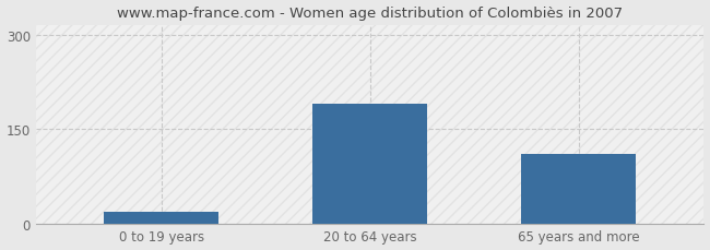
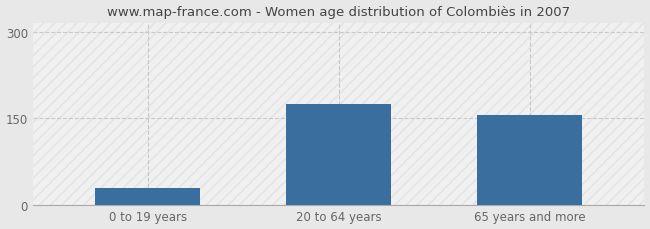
0 to 19 years: 18 -> 30
20 to 64 years: 190 -> 175
65 years and more: 110 -> 155
